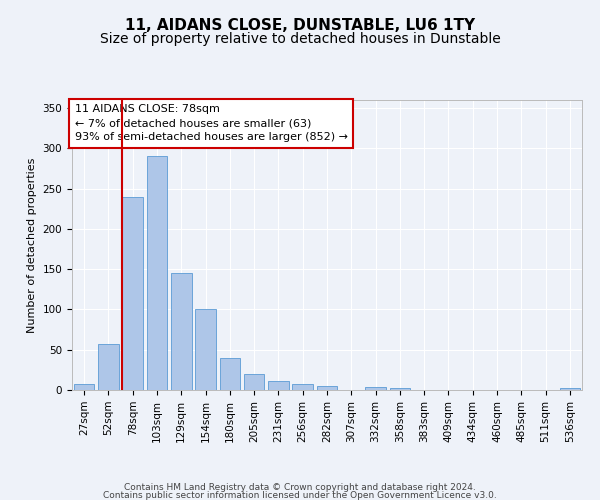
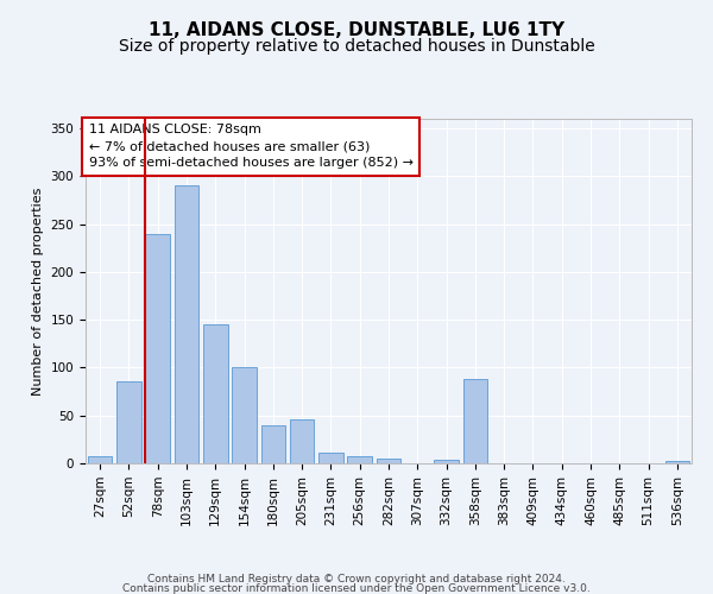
52sqm: 57 -> 86
205sqm: 20 -> 46
358sqm: 3 -> 88
